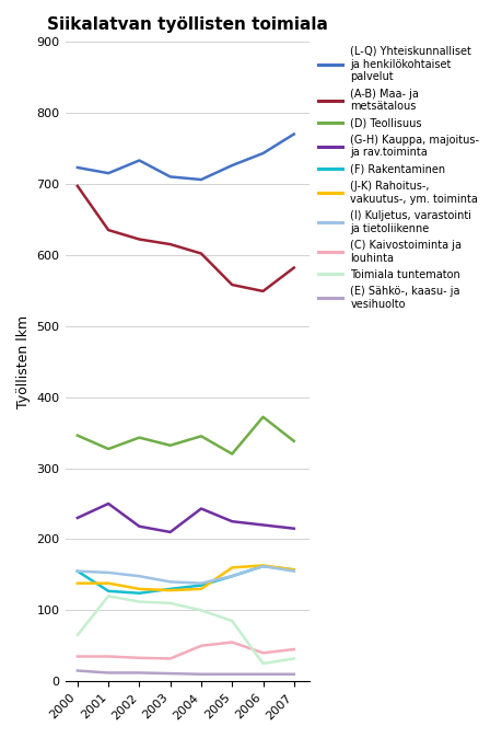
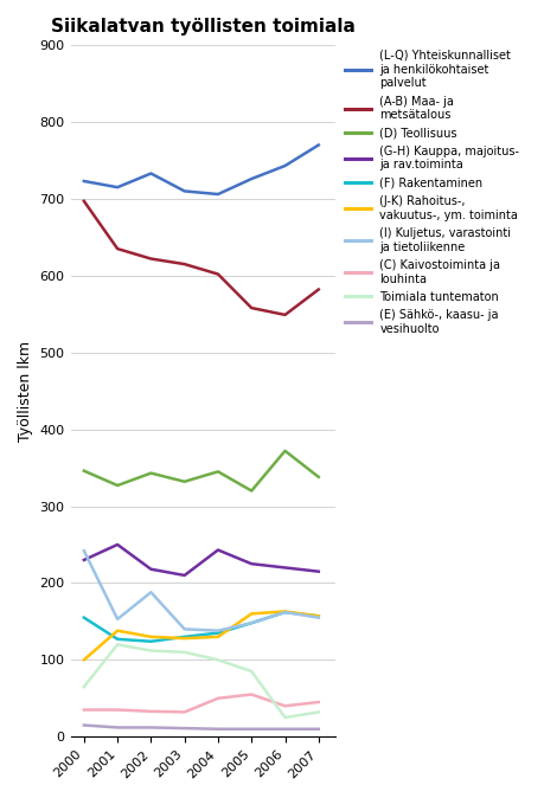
(J-K) Rahoitus-, vakuutus-, ym. toiminta/2000: 138 -> 100
(I) Kuljetus, varastointi ja tietoliikenne/2000: 155 -> 242
(I) Kuljetus, varastointi ja tietoliikenne/2002: 148 -> 188
